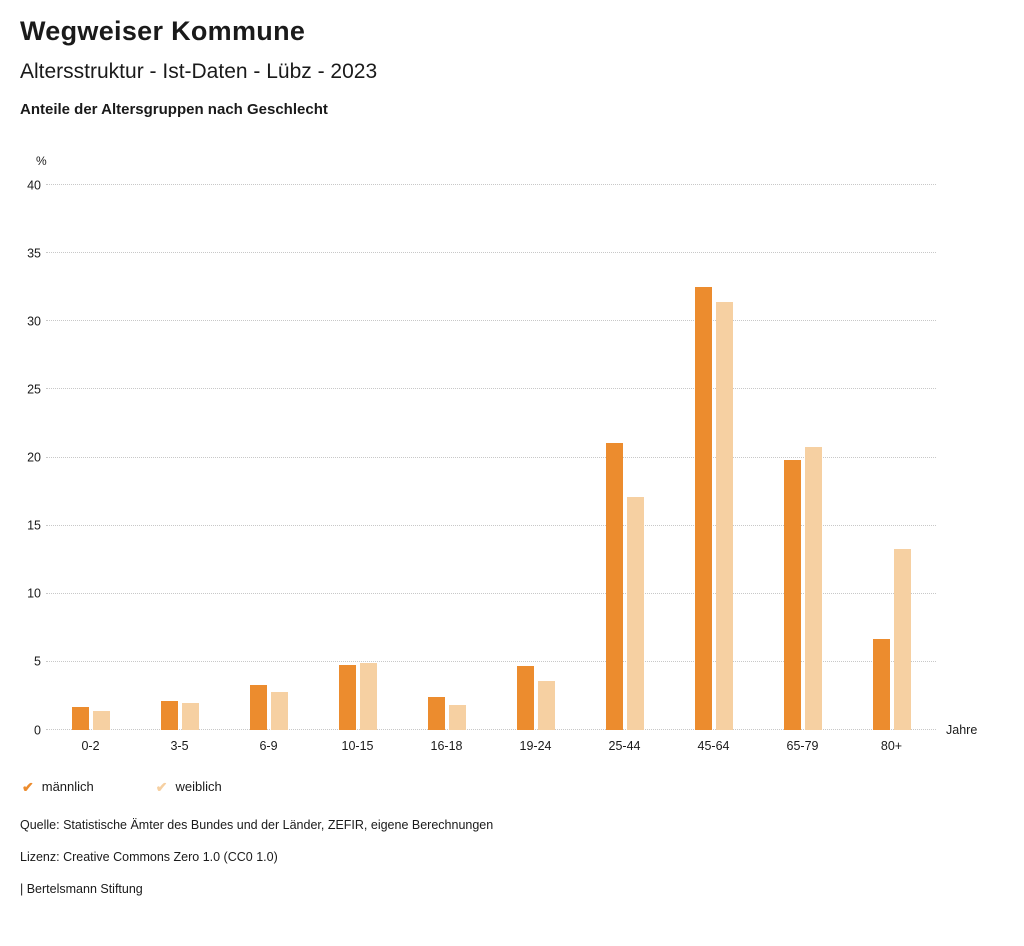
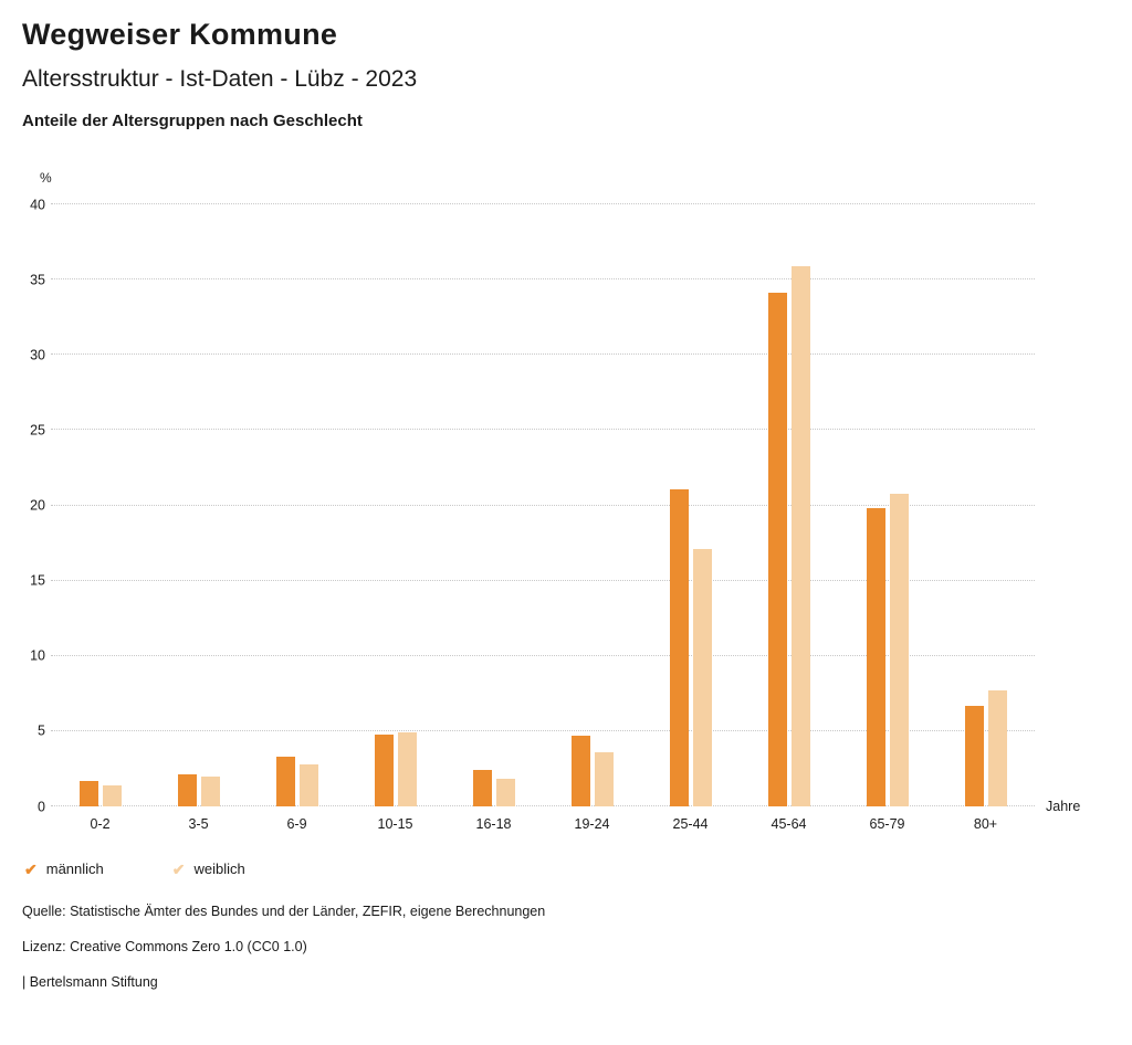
männlich/45-64: 32.5 -> 34.1
weiblich/45-64: 31.4 -> 35.9
weiblich/80+: 13.3 -> 7.7
